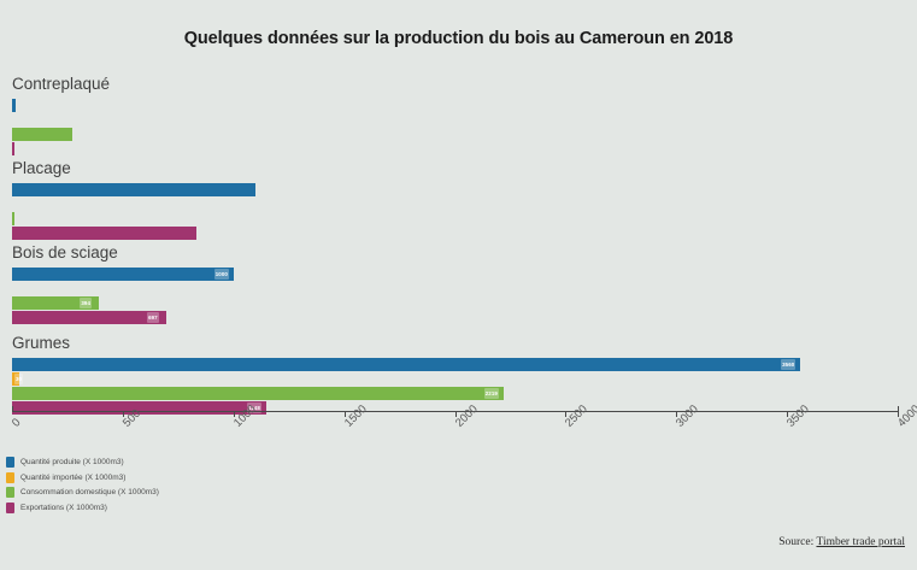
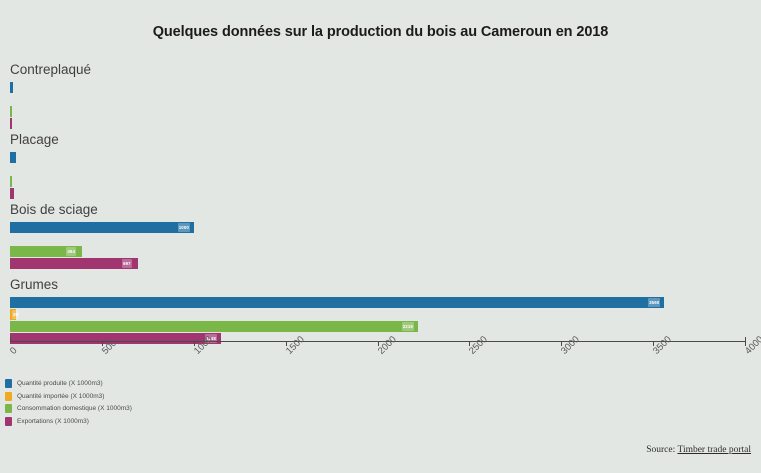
Consommation domestique (X 1000m3)/Contreplaqué: 270 -> 10
Quantité produite (X 1000m3)/Placage: 1100 -> 40
Exportations (X 1000m3)/Placage: 830 -> 20
